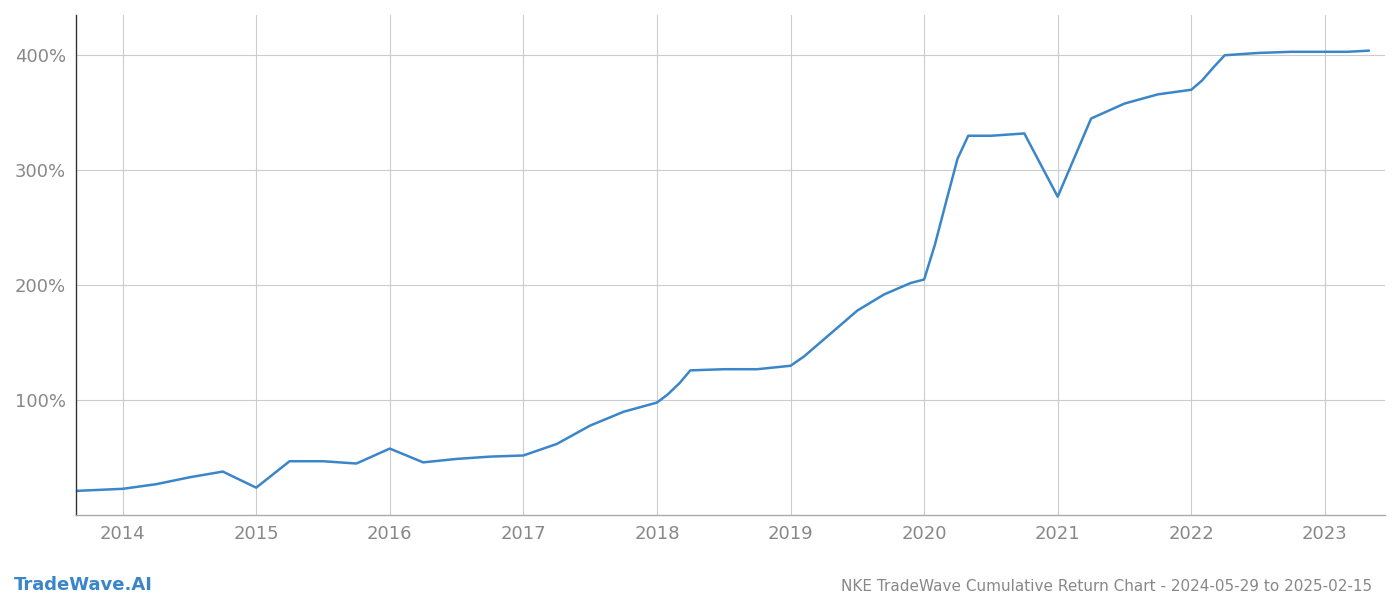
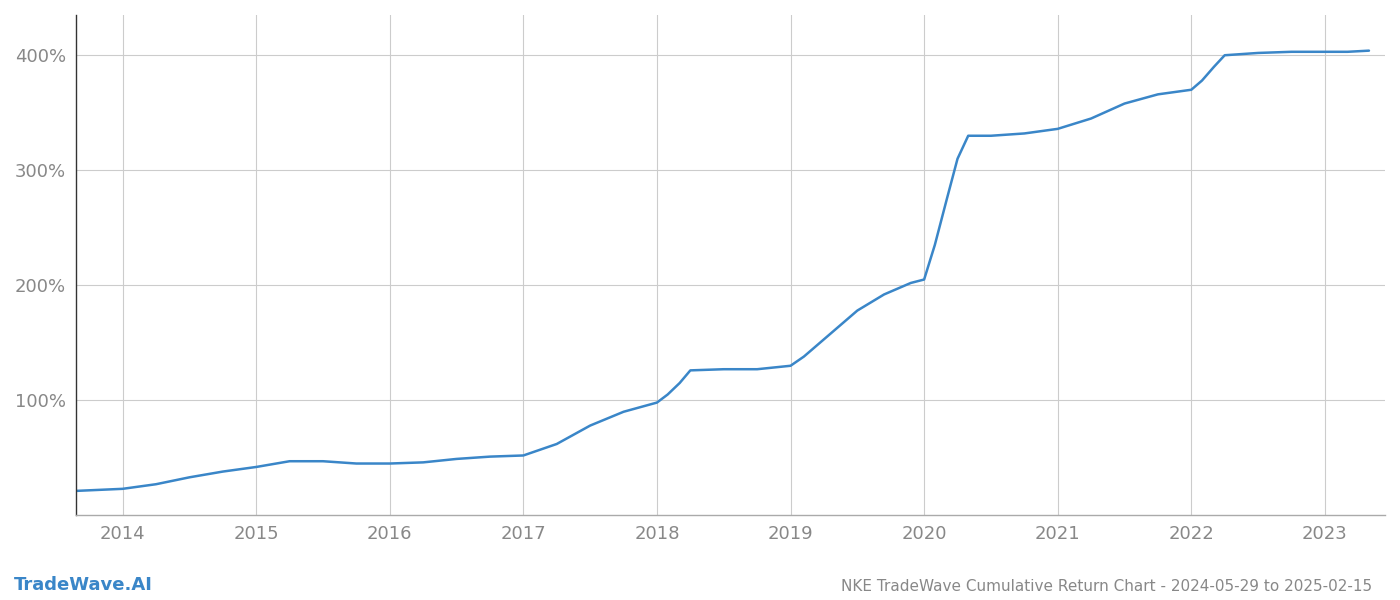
2015: 24% -> 42%
2016: 58% -> 45%
2021: 277% -> 336%
